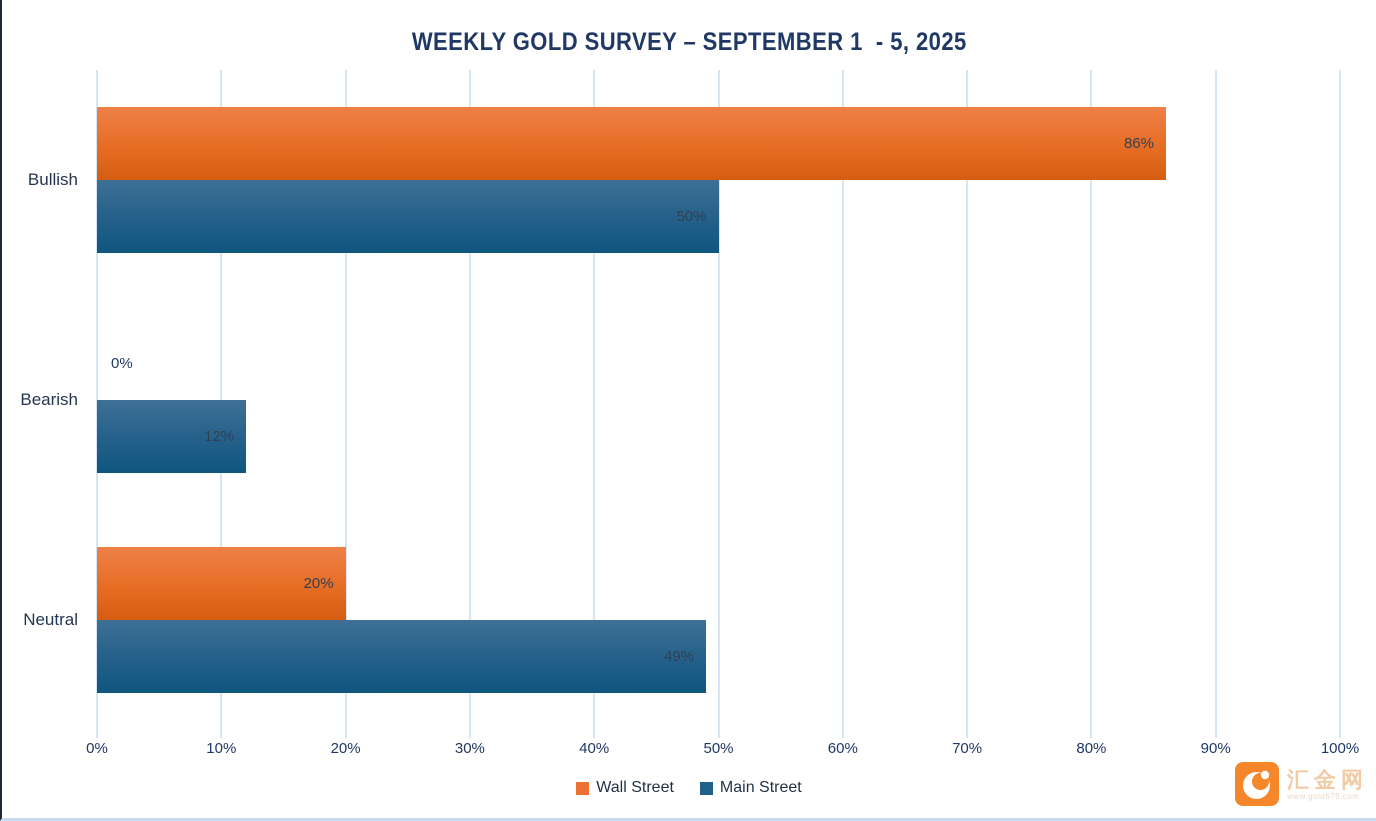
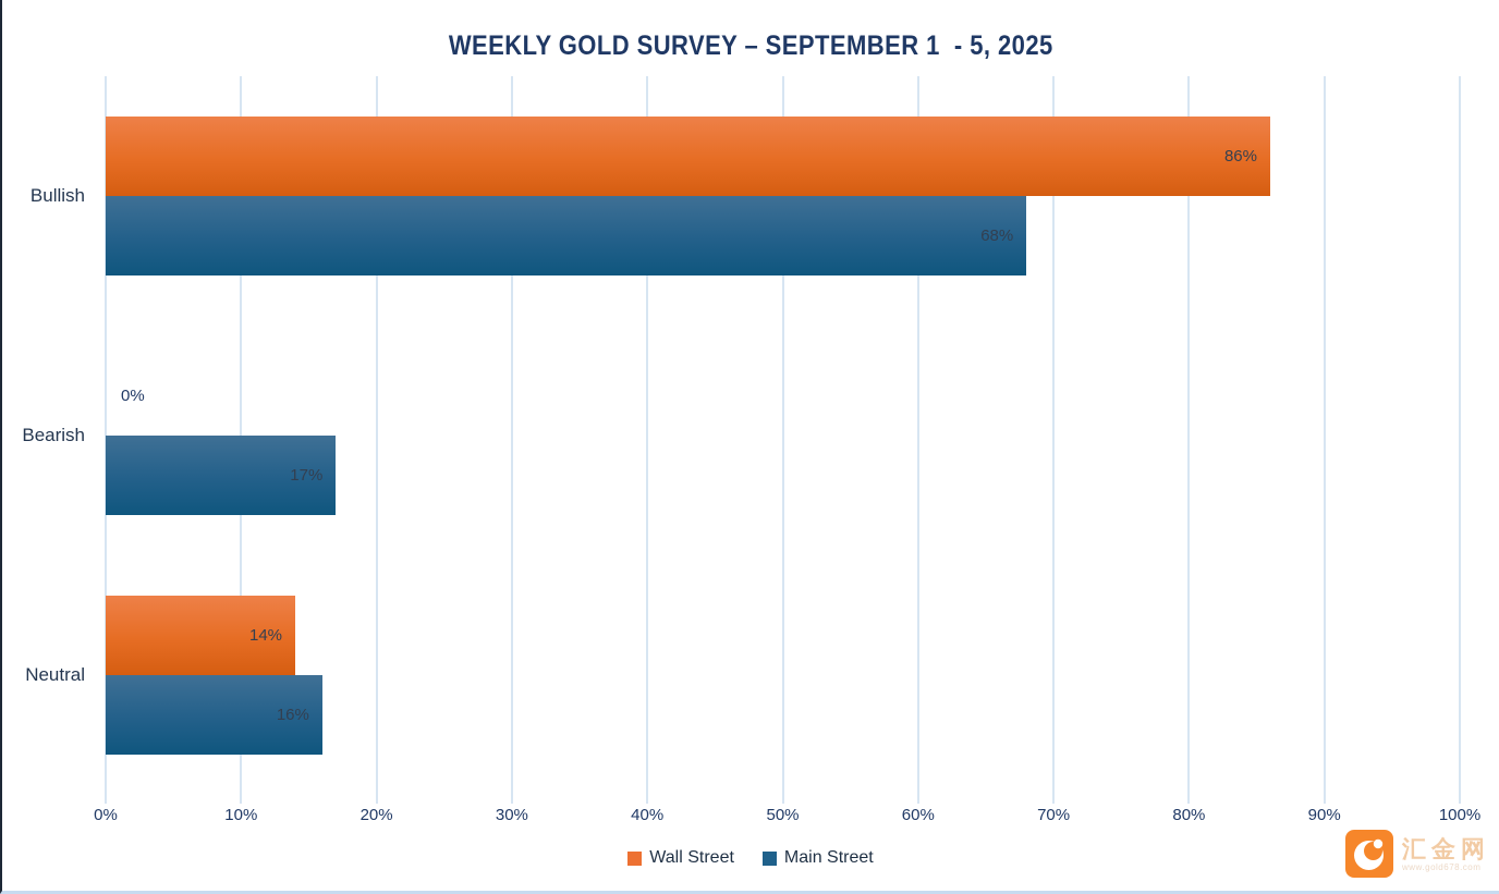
Main Street/Bullish: 50% -> 68%
Main Street/Bearish: 12% -> 17%
Wall Street/Neutral: 20% -> 14%
Main Street/Neutral: 49% -> 16%
